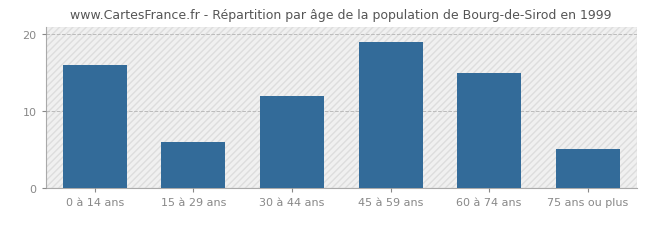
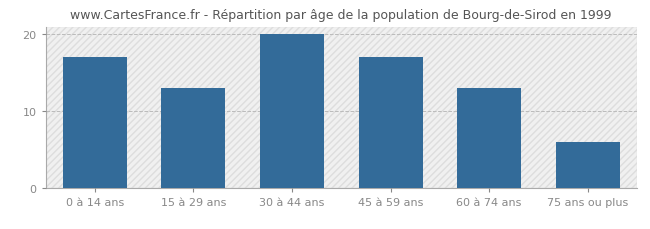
0 à 14 ans: 16 -> 17
15 à 29 ans: 6 -> 13
30 à 44 ans: 12 -> 20
45 à 59 ans: 19 -> 17
60 à 74 ans: 15 -> 13
75 ans ou plus: 5 -> 6
